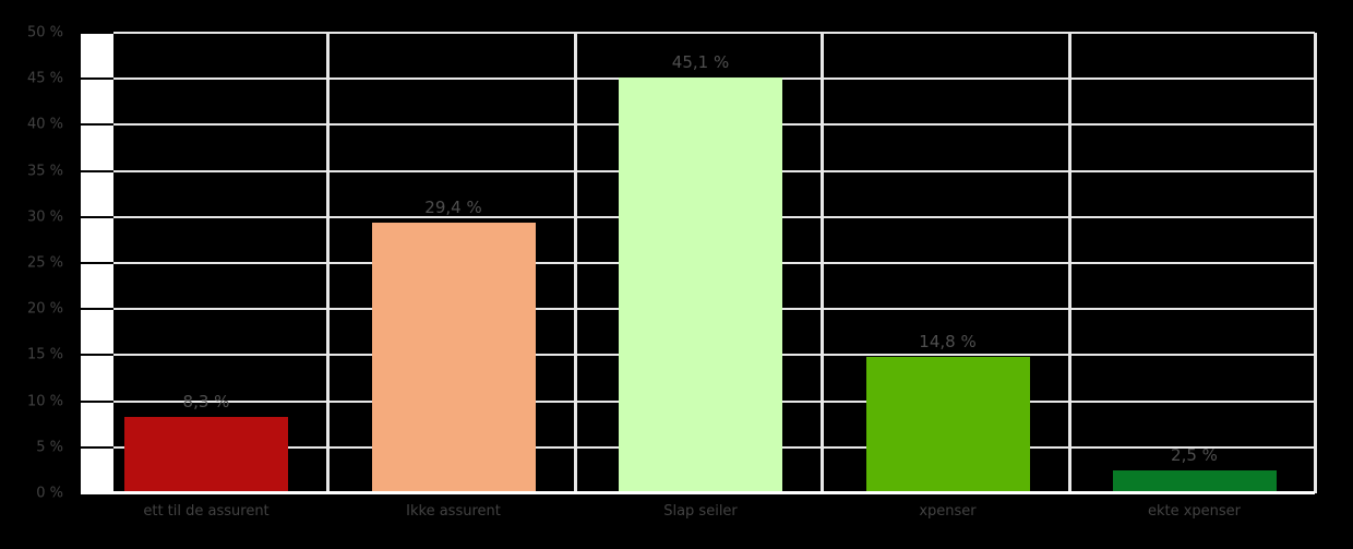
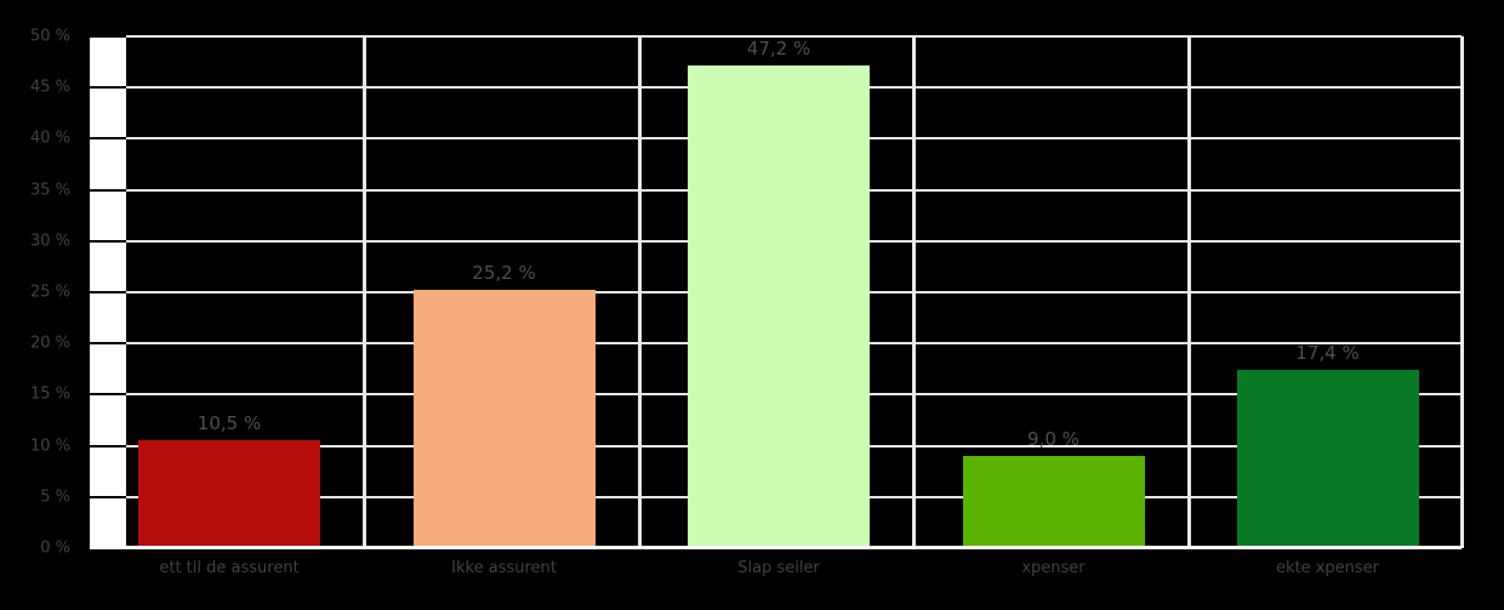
ett til de assurent: 8,3 -> 10,5
Ikke assurent: 29,4 -> 25,2
Slap seiler: 45,1 -> 47,2
xpenser: 14,8 -> 9,0
ekte xpenser: 2,5 -> 17,4
